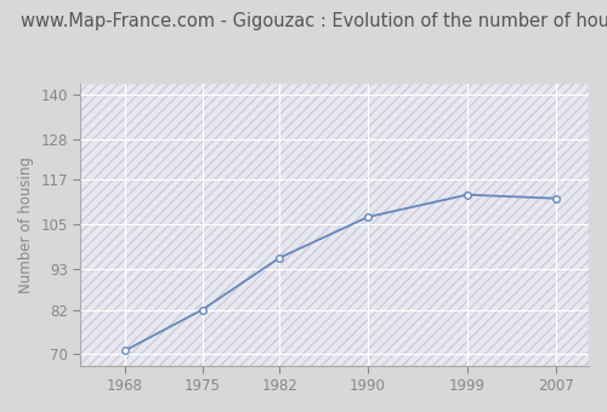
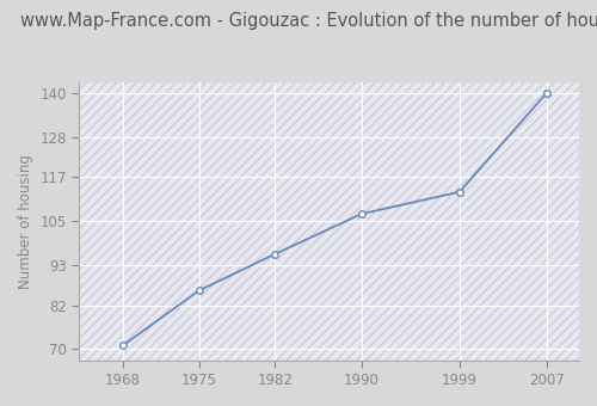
1975: 82 -> 86
2007: 112 -> 140
